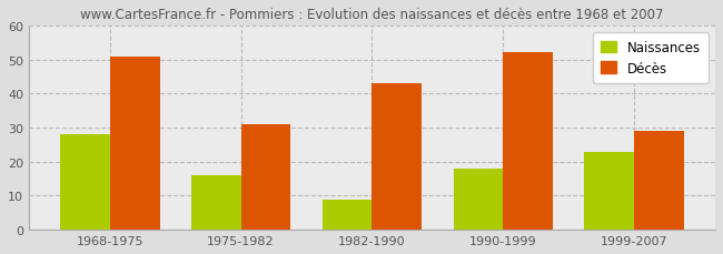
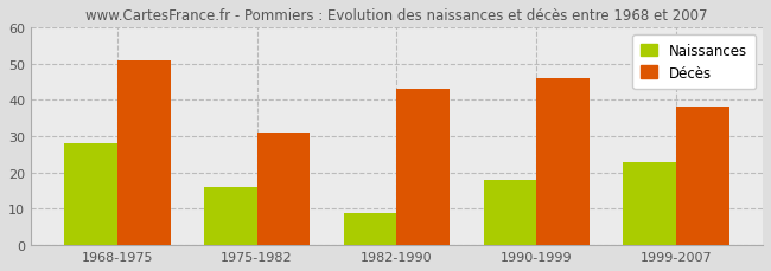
Décès/1990-1999: 52 -> 46
Décès/1999-2007: 29 -> 38
